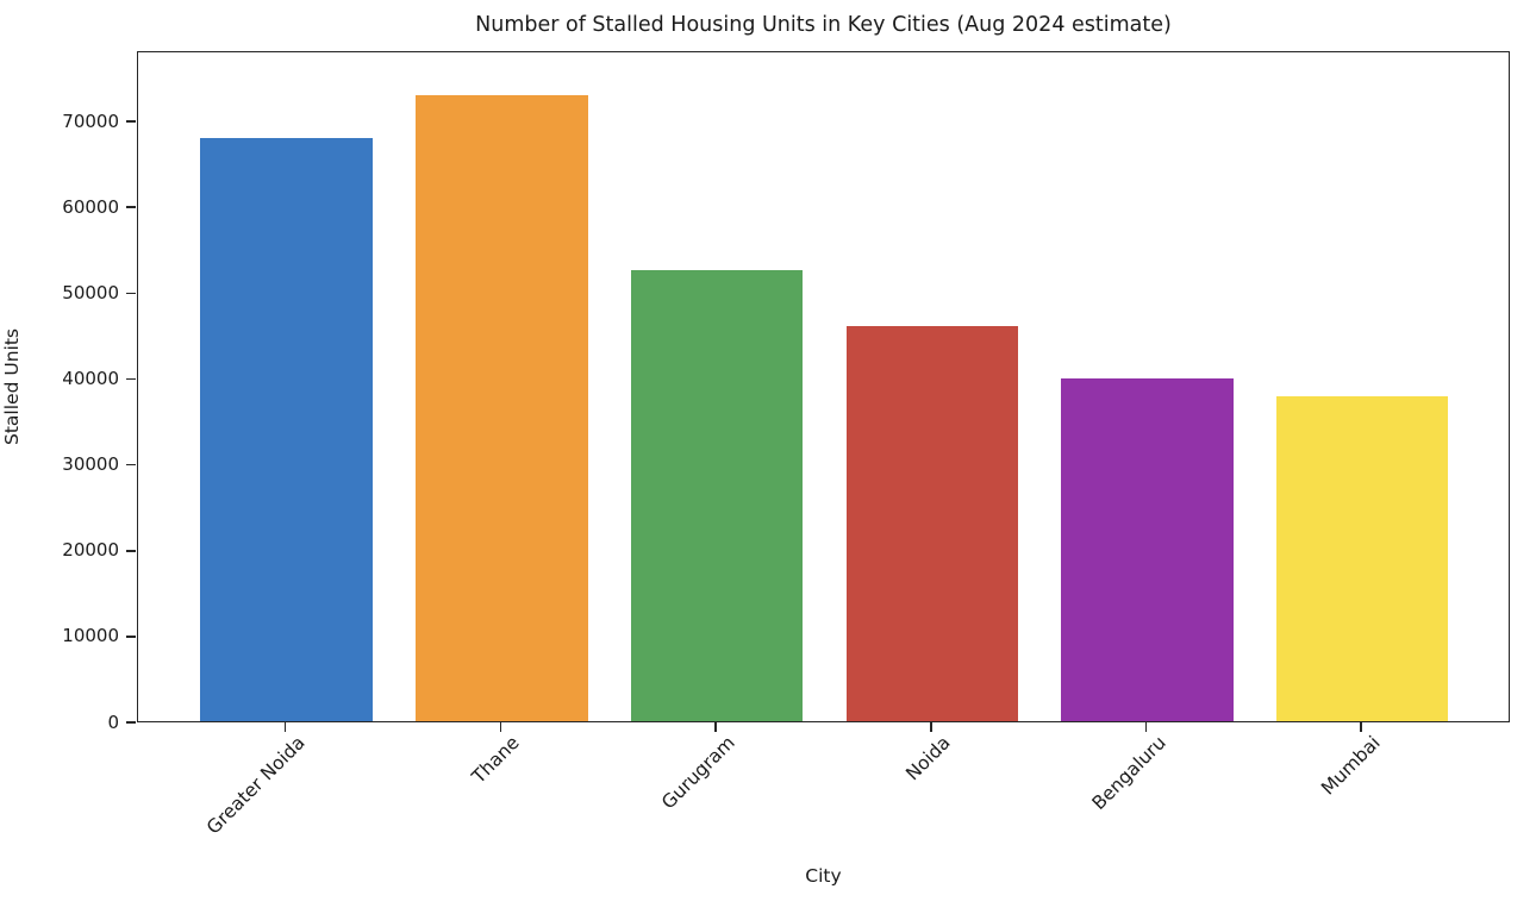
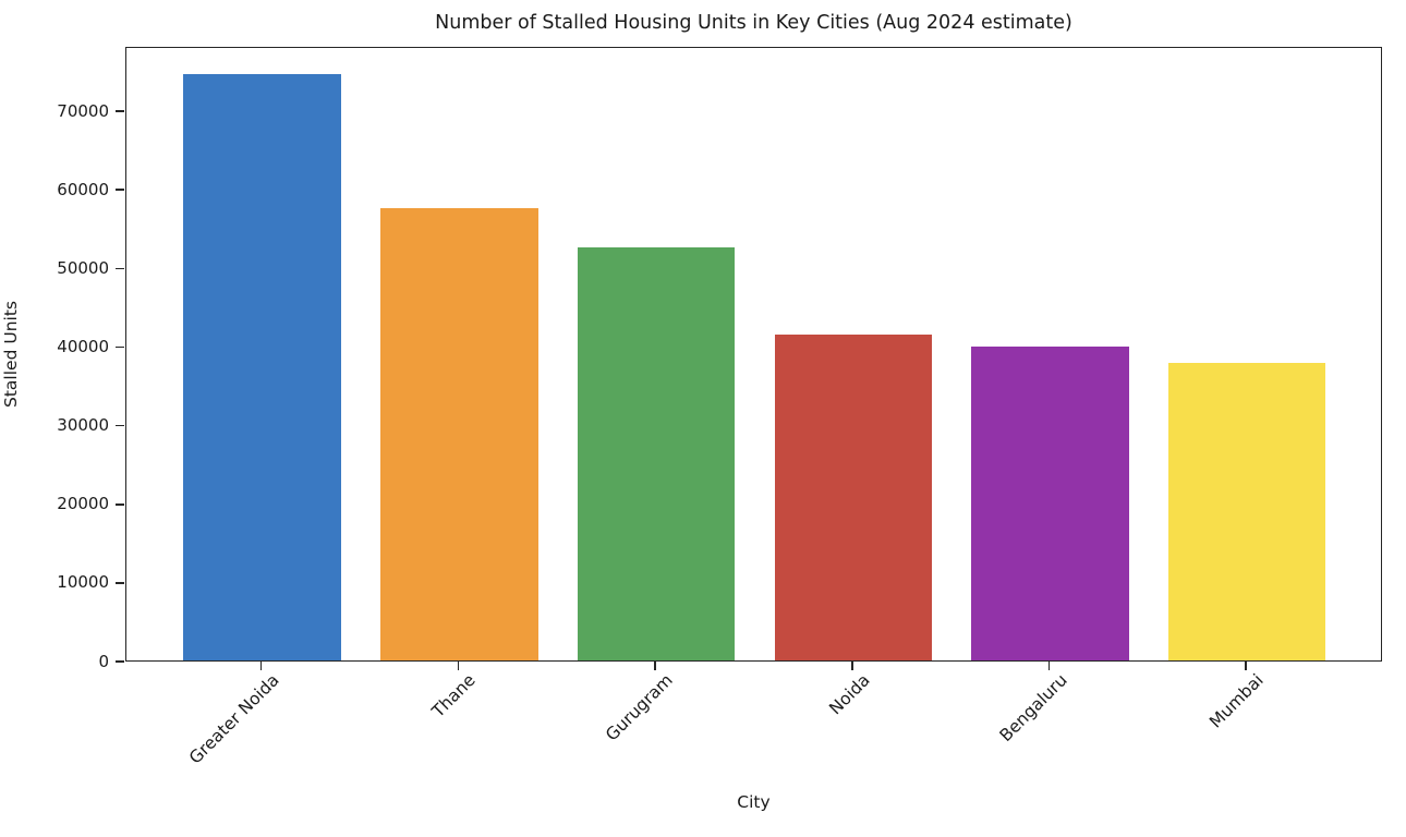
Greater Noida: 68000 -> 75000
Thane: 73000 -> 58000
Noida: 46000 -> 41000
